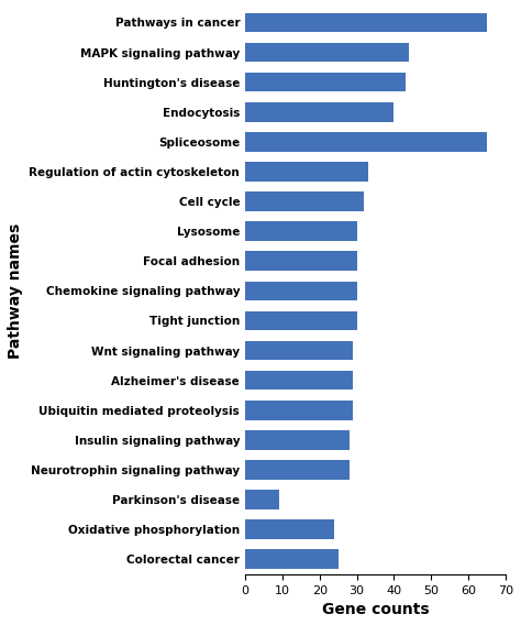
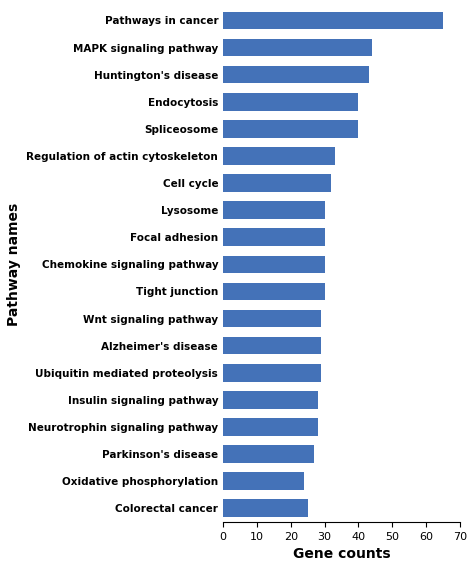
Spliceosome: 65 -> 40
Parkinson's disease: 9 -> 27
